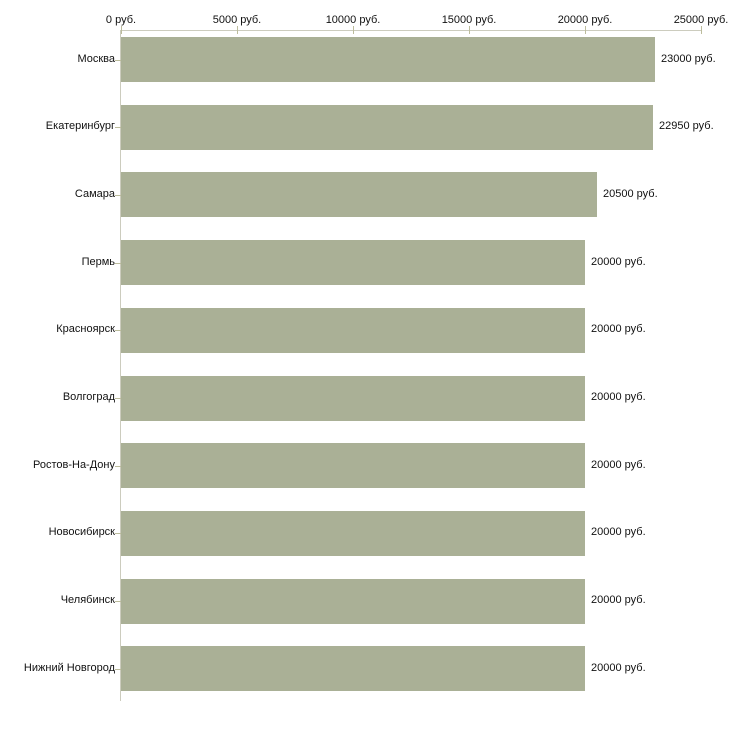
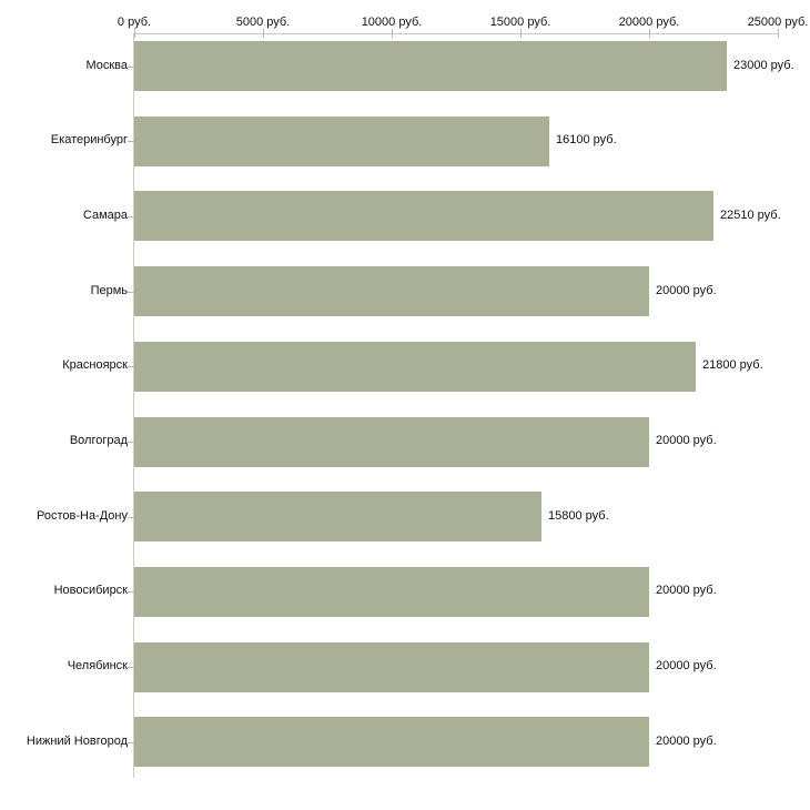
Екатеринбург: 22950 -> 16100
Самара: 20500 -> 22510
Красноярск: 20000 -> 21800
Ростов-На-Дону: 20000 -> 15800
